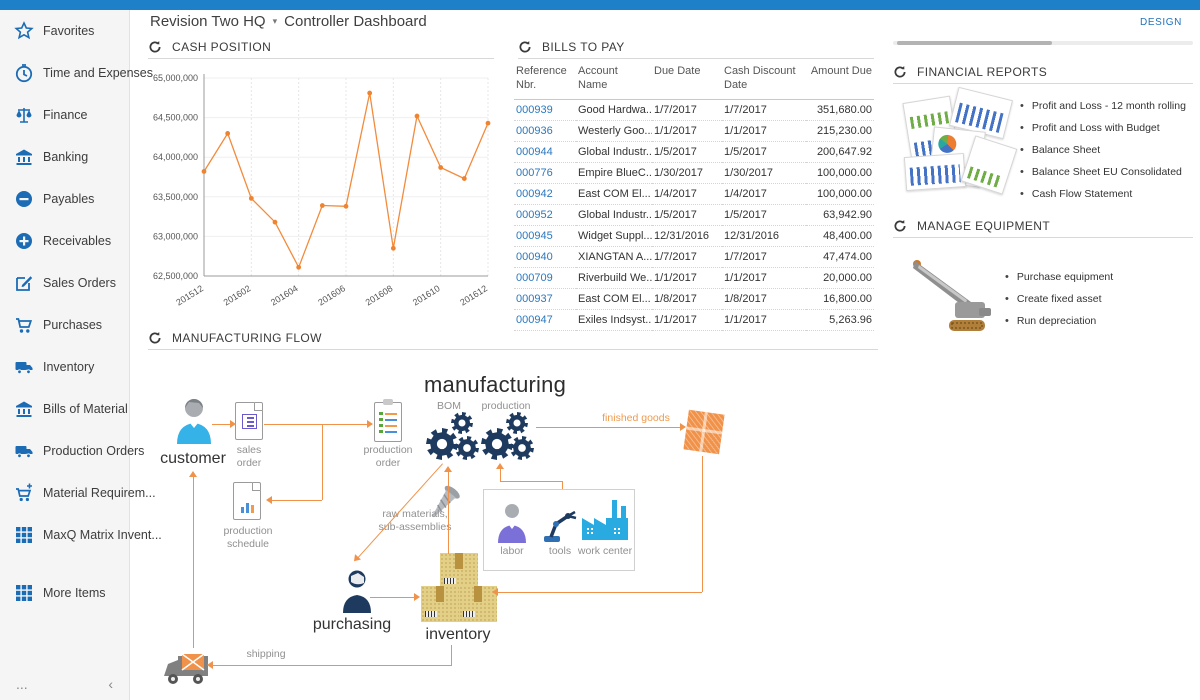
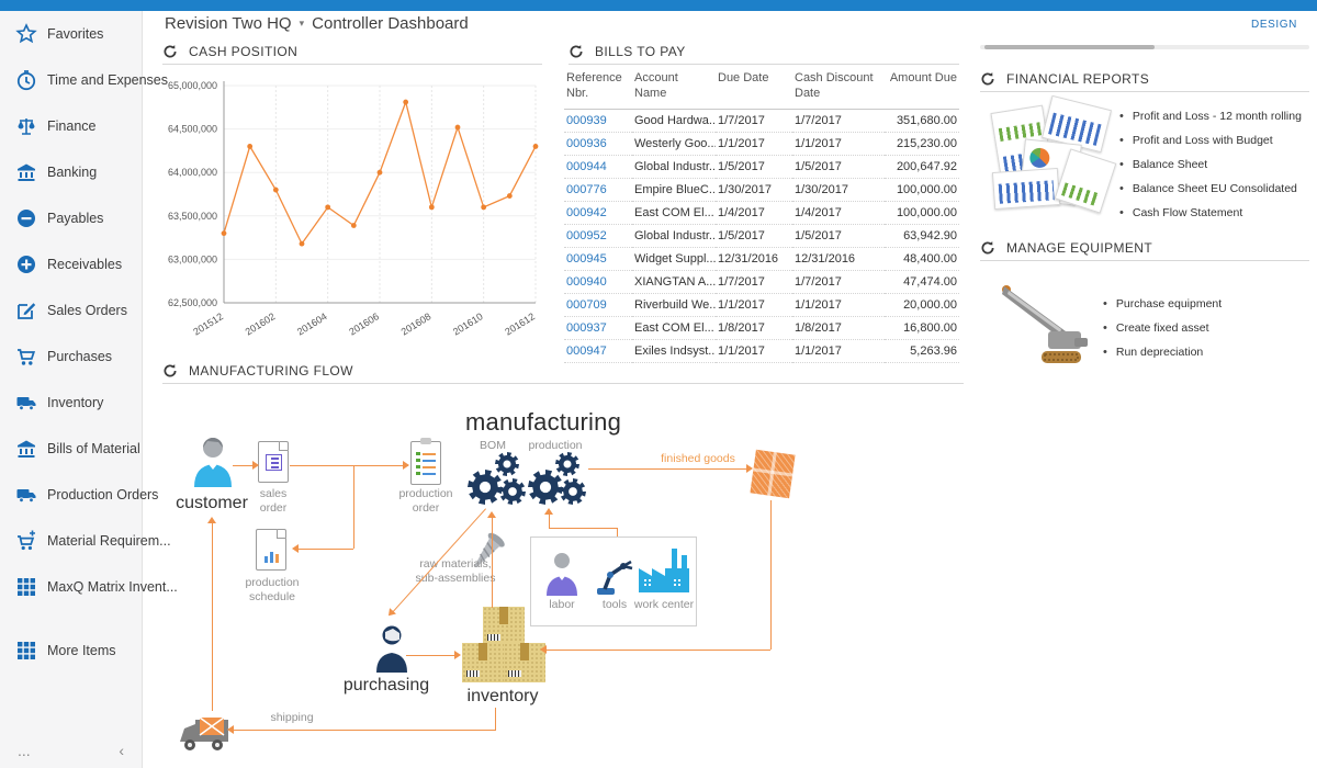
201512: 63800000 -> 63300000
201602: 63500000 -> 63800000
201604: 62600000 -> 63600000
201606: 63400000 -> 64000000
201608: 62800000 -> 63600000
201610: 63900000 -> 63600000
201612: 64400000 -> 64300000
